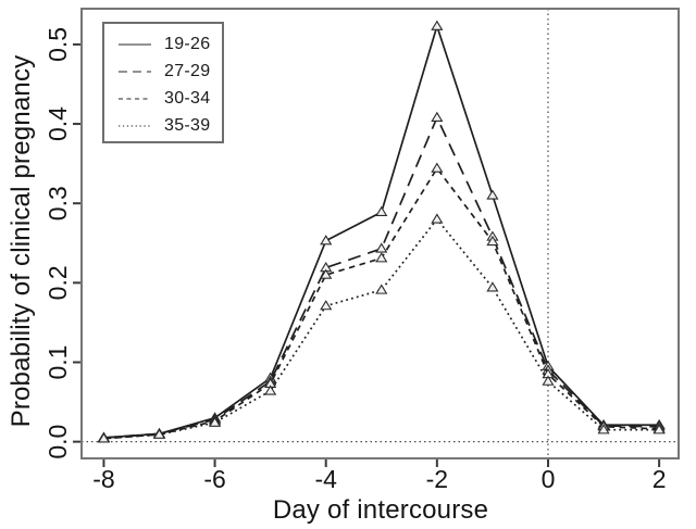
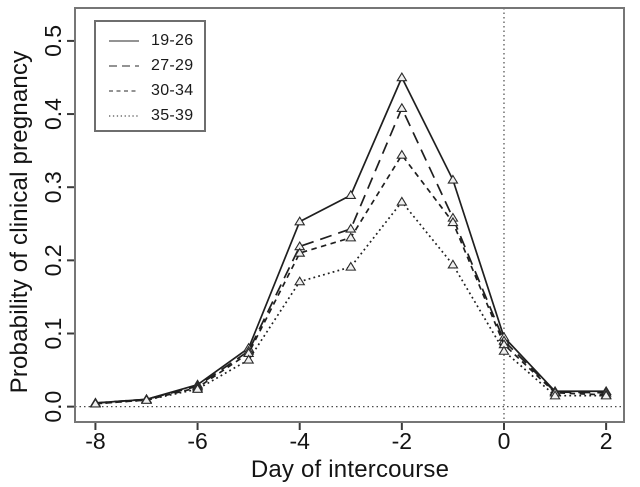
19-26/-2: 0.52 -> 0.45
